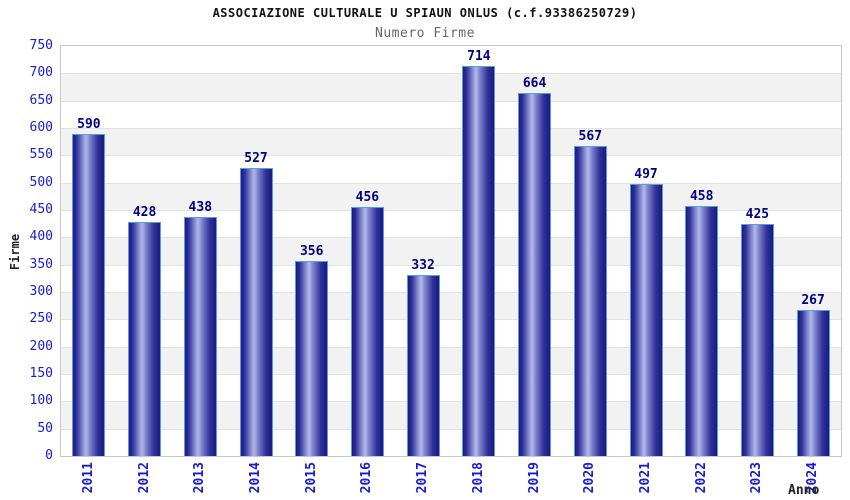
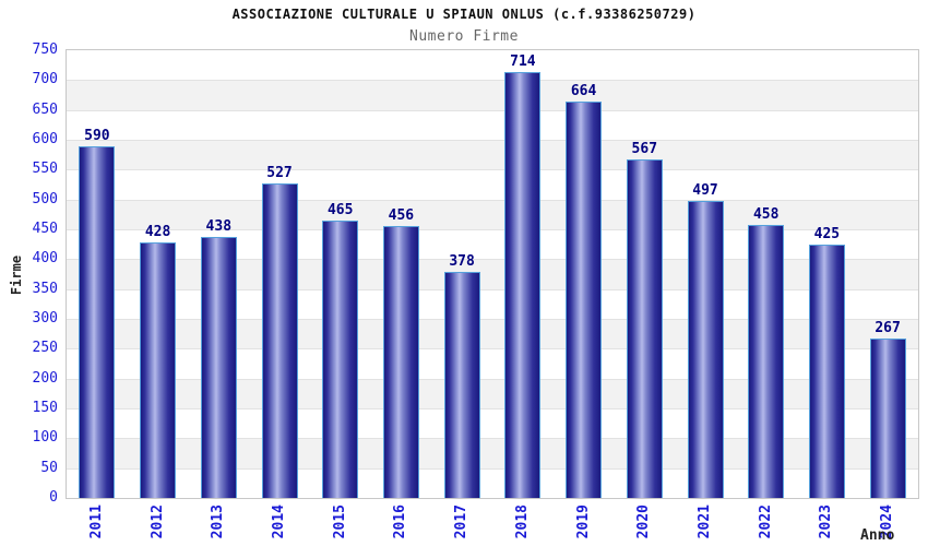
2015: 356 -> 465
2017: 332 -> 378
